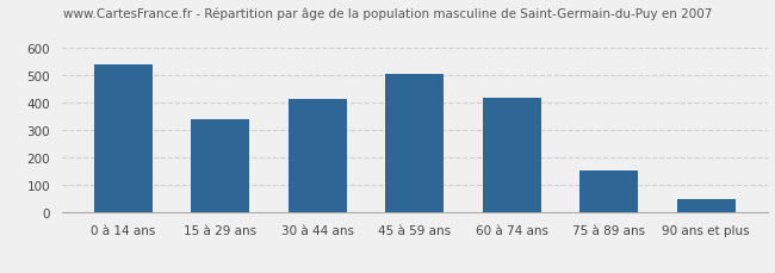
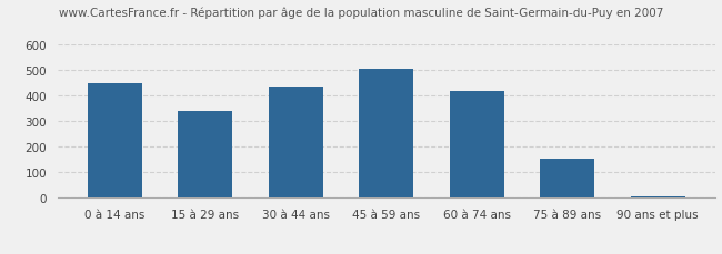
0 à 14 ans: 540 -> 450
30 à 44 ans: 415 -> 438
90 ans et plus: 50 -> 8
